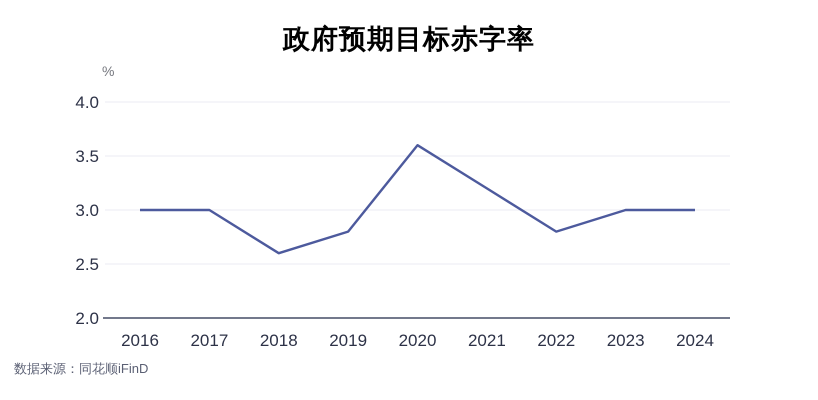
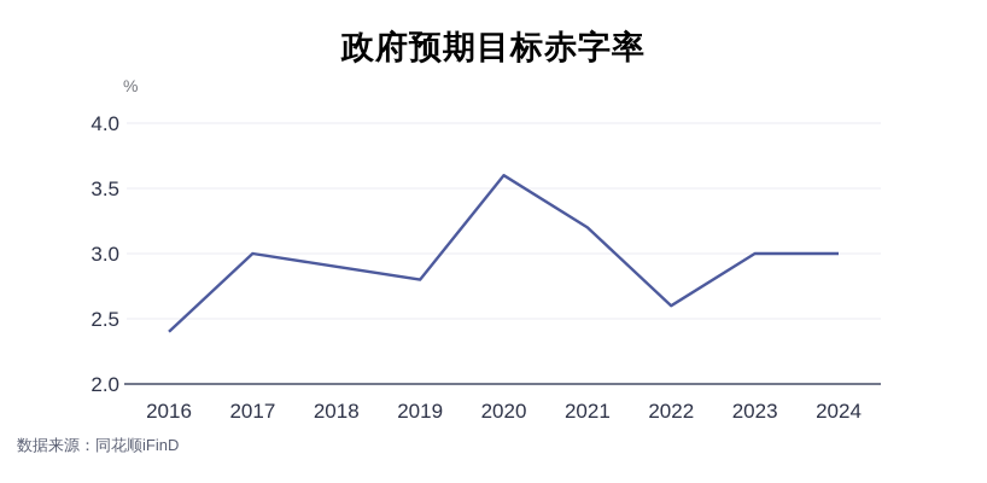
2016: 3.0 -> 2.4
2018: 2.6 -> 2.9
2022: 2.8 -> 2.6
